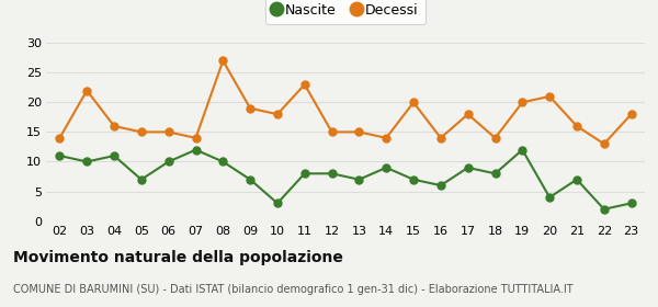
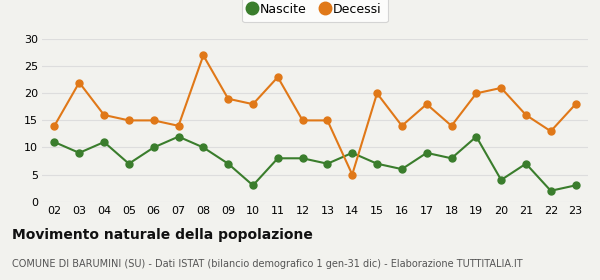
Nascite/03: 10 -> 9
Decessi/14: 14 -> 5
